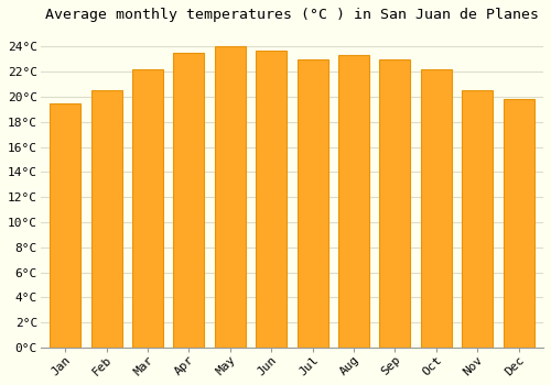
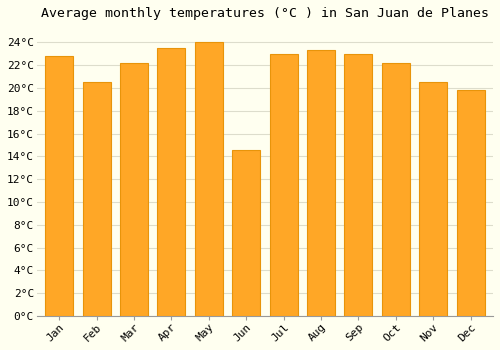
Jan: 19.5°C -> 22.8°C
Jun: 23.7°C -> 14.6°C
